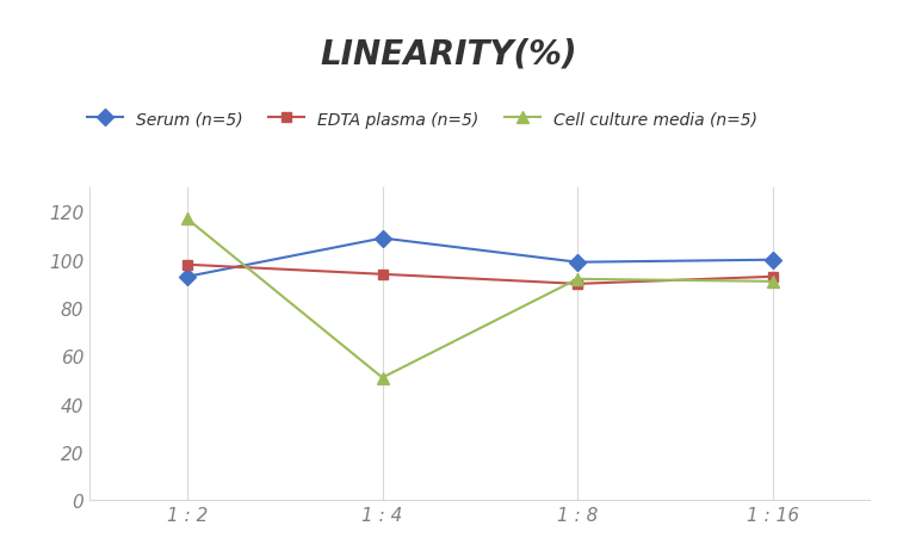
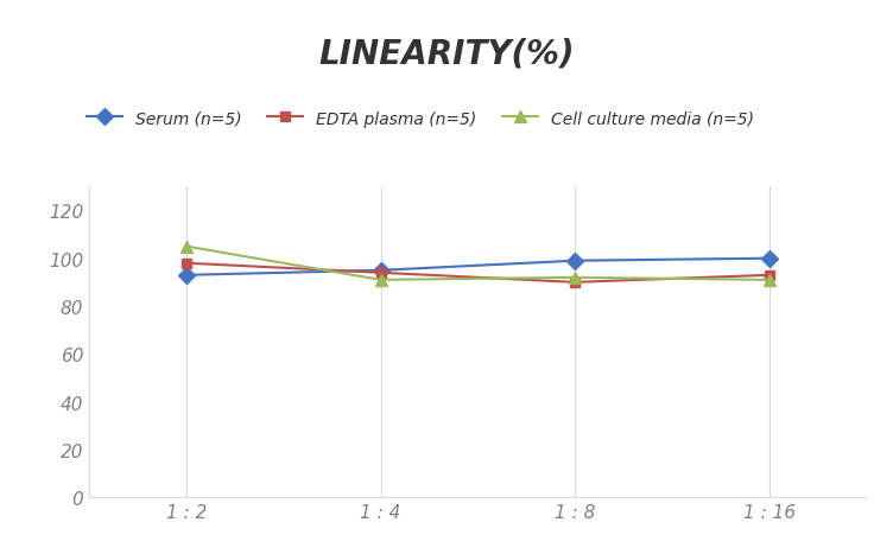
Cell culture media (n=5)/1 : 2: 117 -> 105
Serum (n=5)/1 : 4: 109 -> 95
Cell culture media (n=5)/1 : 4: 51 -> 91
